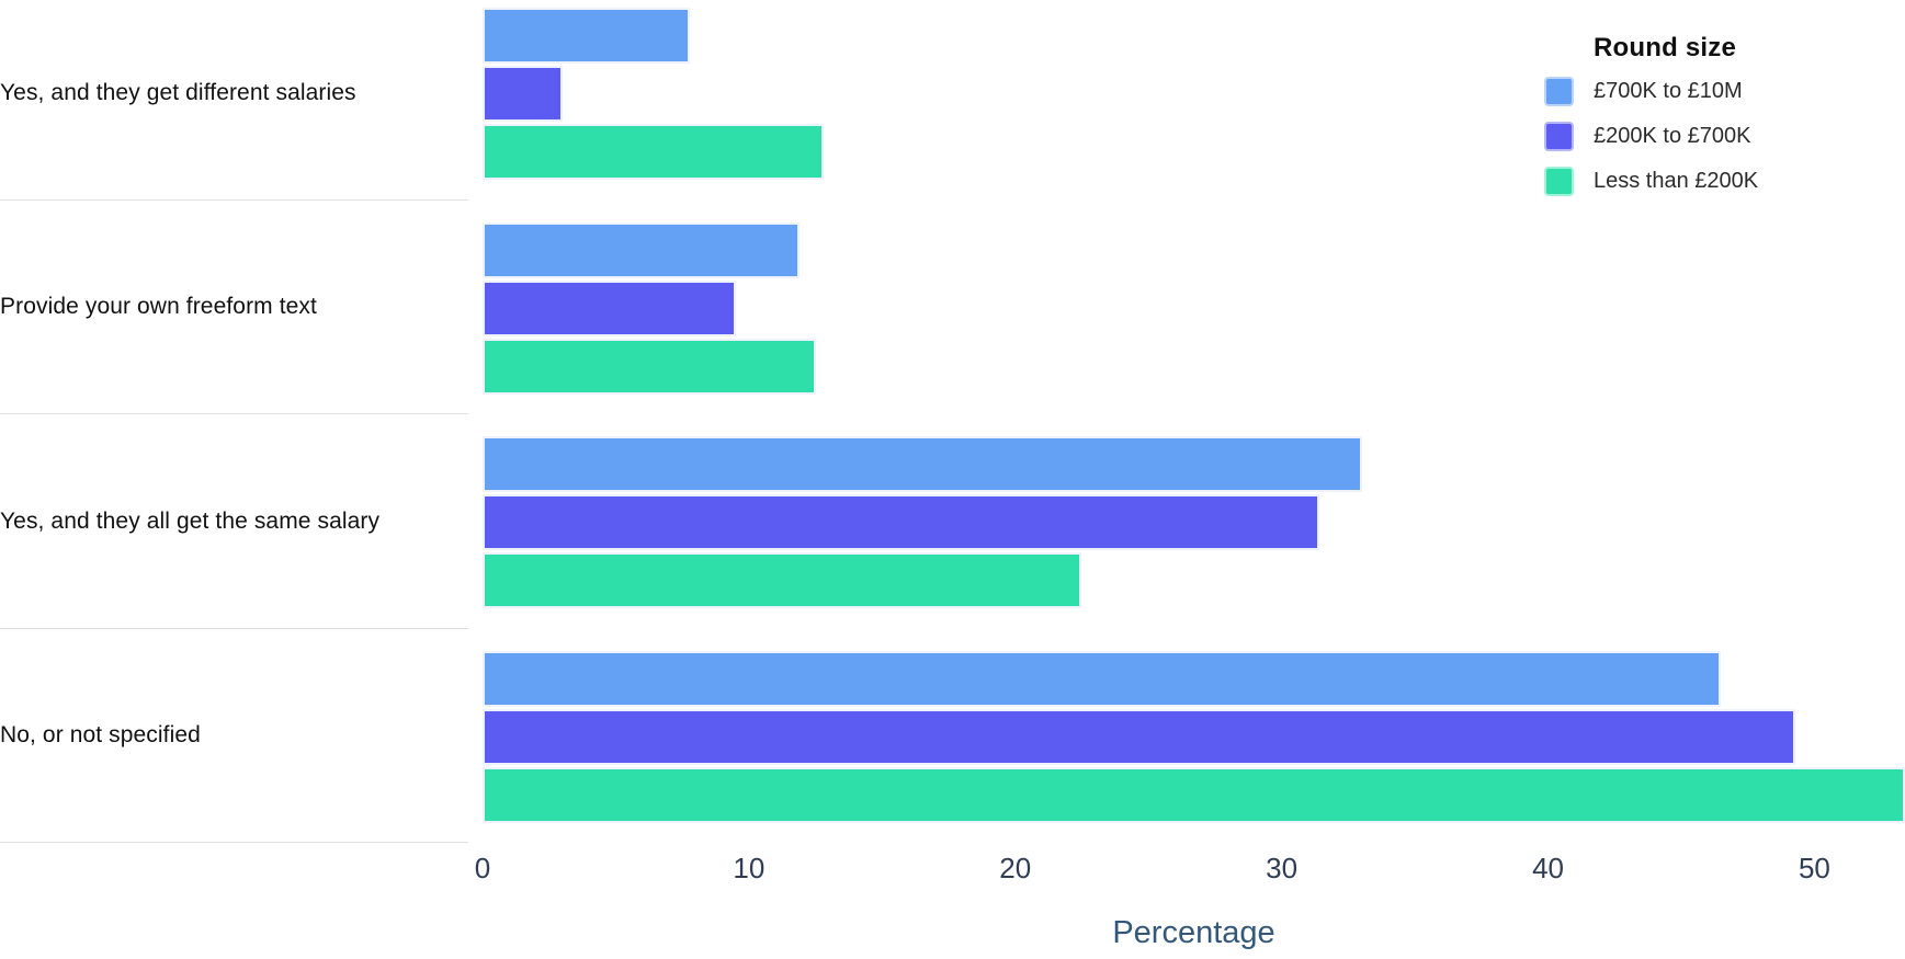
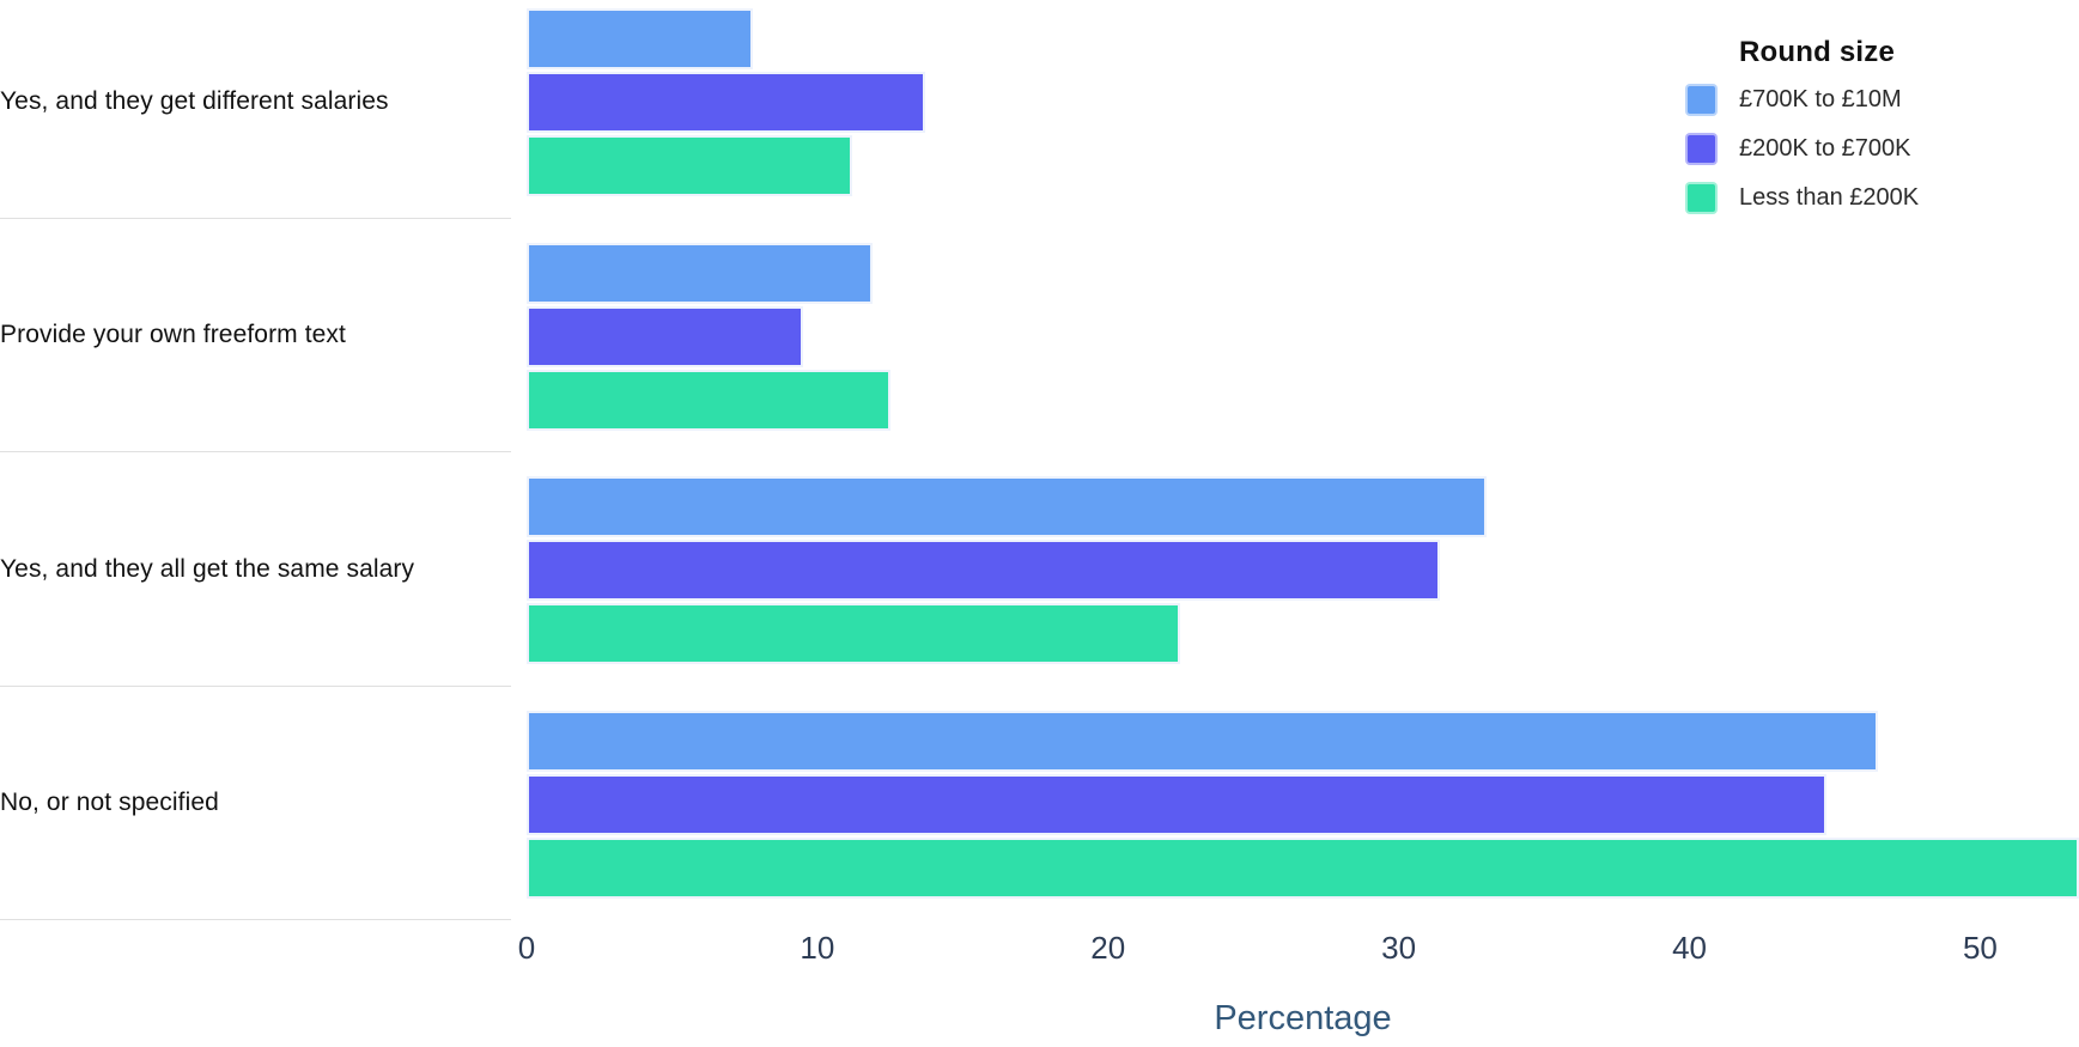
£200K to £700K/Yes, and they get different salaries: 3.0 -> 13.7
Less than £200K/Yes, and they get different salaries: 12.8 -> 11.2
£200K to £700K/No, or not specified: 49.3 -> 44.7
